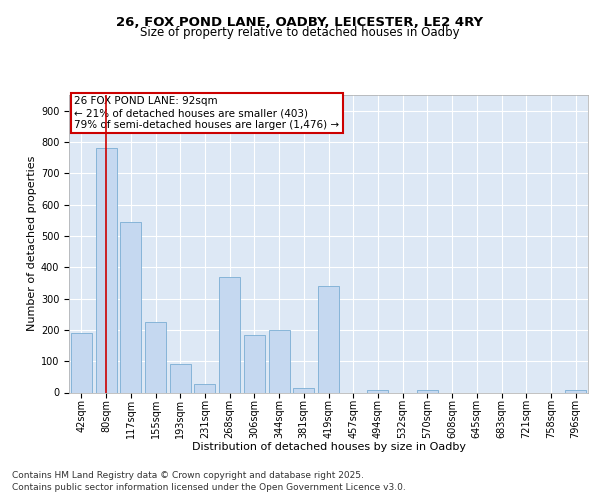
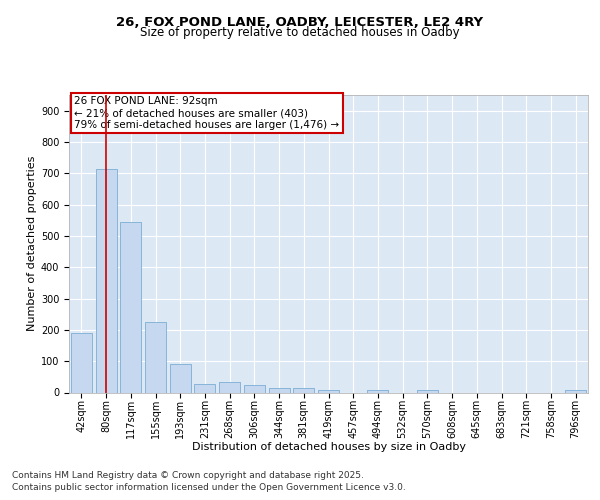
80sqm: 780 -> 715
268sqm: 370 -> 35
306sqm: 185 -> 24
344sqm: 200 -> 13
419sqm: 340 -> 8
